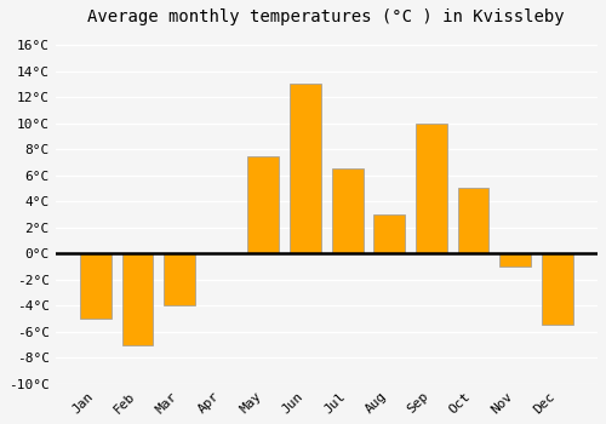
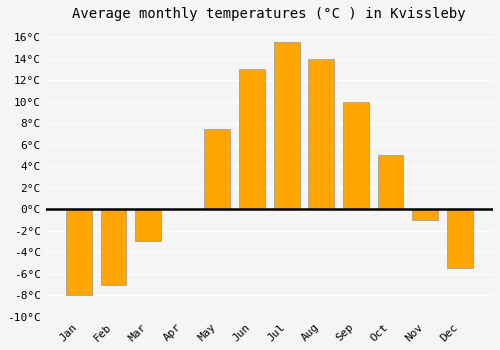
Jan: -5.0°C -> -8.0°C
Mar: -4.0°C -> -3.0°C
Jul: 6.5°C -> 15.5°C
Aug: 3.0°C -> 14.0°C
